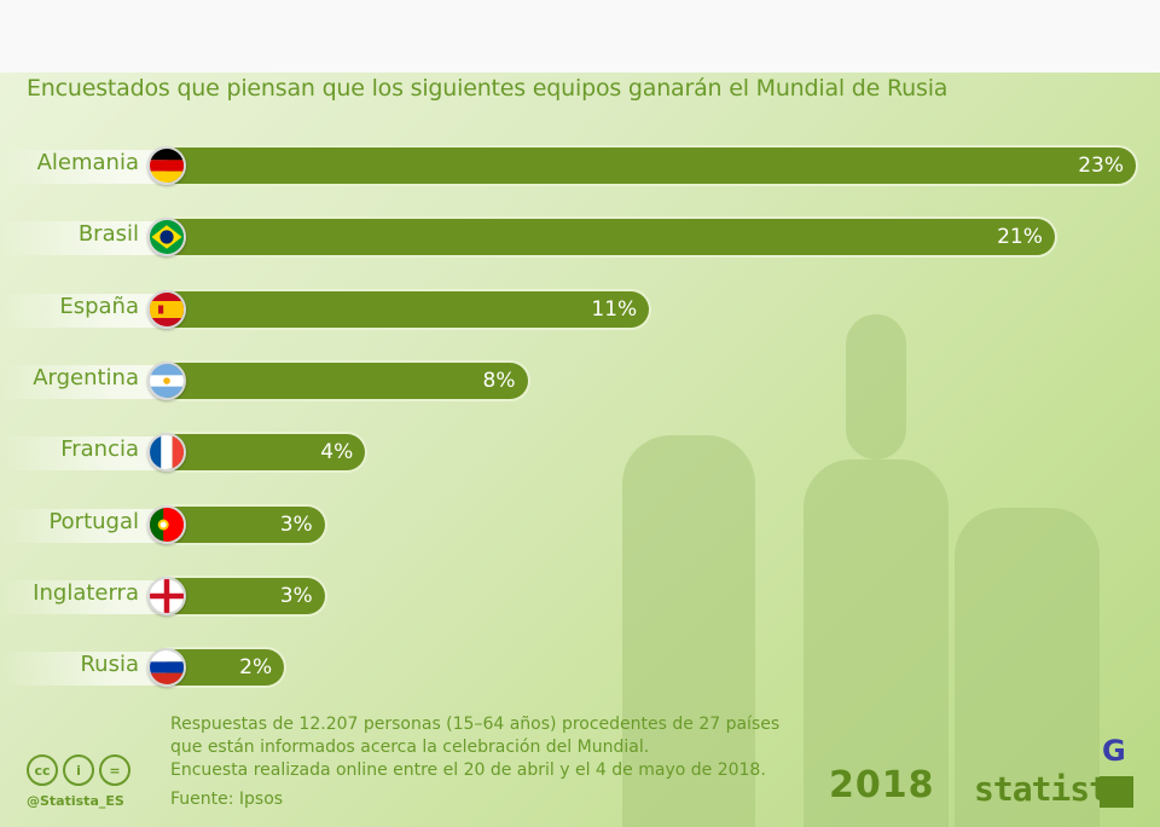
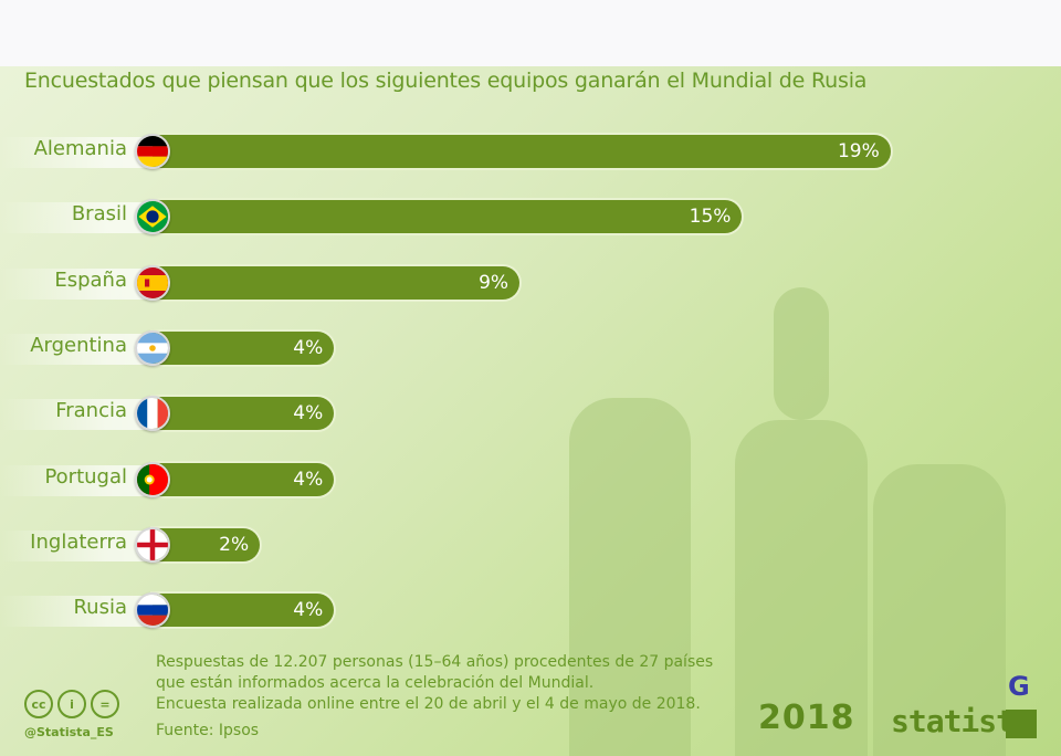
Alemania: 23% -> 19%
Brasil: 21% -> 15%
España: 11% -> 9%
Argentina: 8% -> 4%
Portugal: 3% -> 4%
Inglaterra: 3% -> 2%
Rusia: 2% -> 4%
